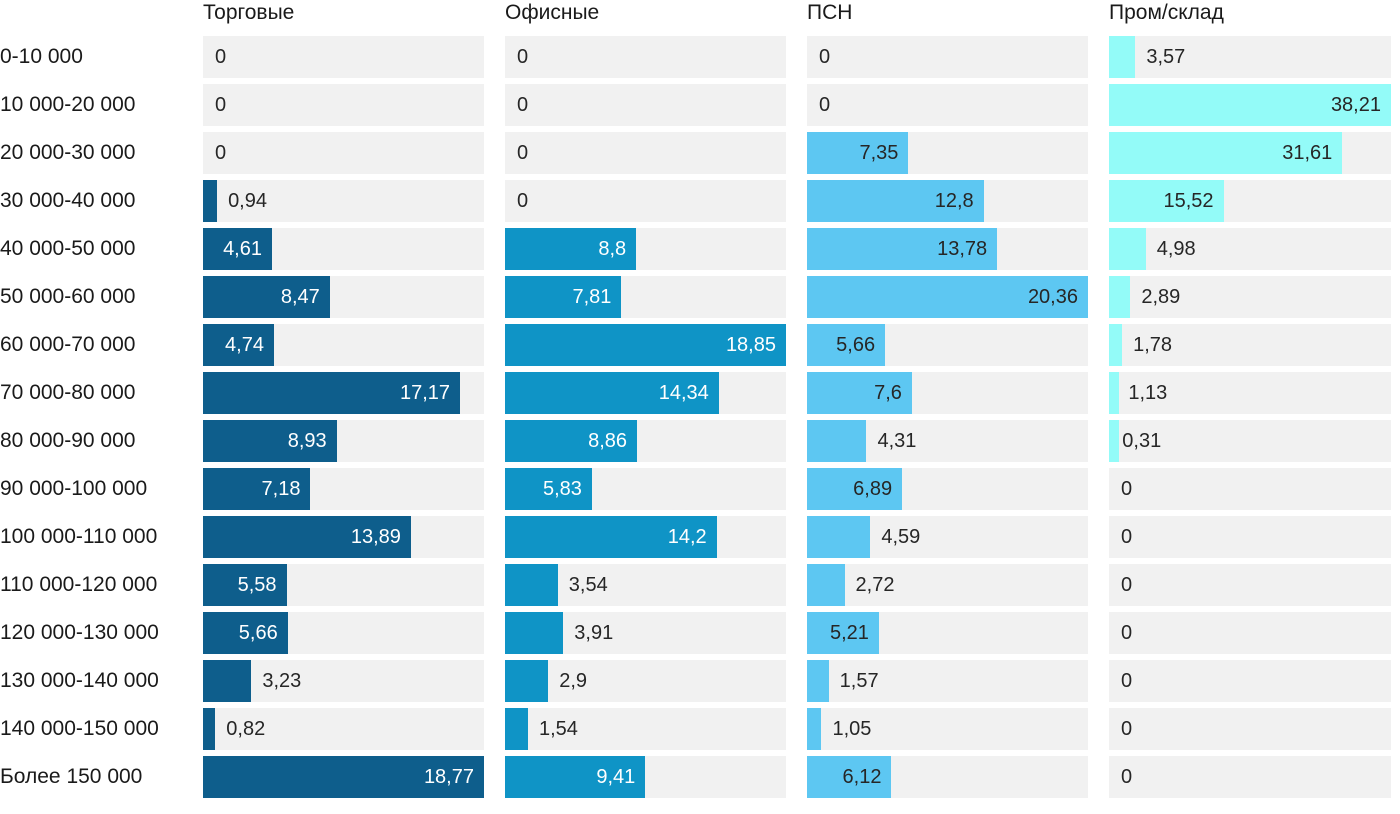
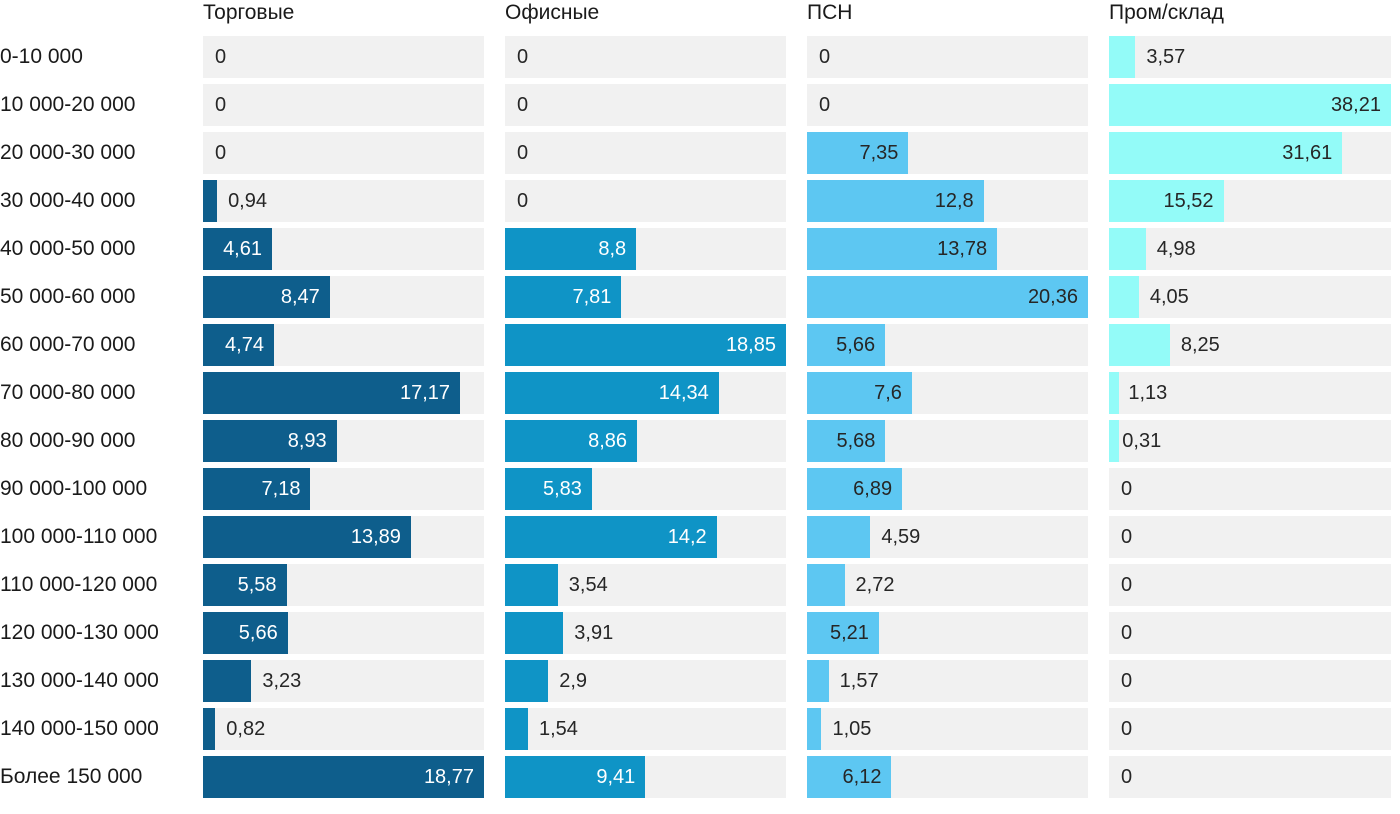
Пром/склад/50 000-60 000: 2,89 -> 4,05
Пром/склад/60 000-70 000: 1,78 -> 8,25
ПСН/80 000-90 000: 4,31 -> 5,68
